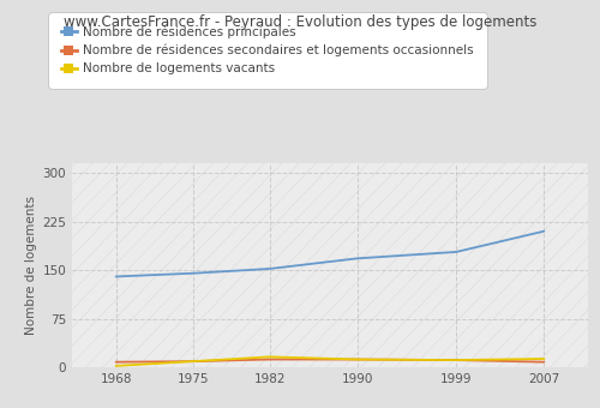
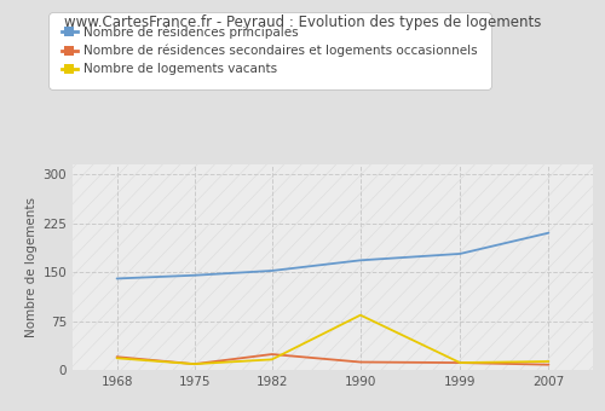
Nombre de résidences secondaires et logements occasionnels/1968: 8 -> 20
Nombre de logements vacants/1968: 2 -> 18
Nombre de résidences secondaires et logements occasionnels/1982: 12 -> 24
Nombre de logements vacants/1990: 12 -> 84
